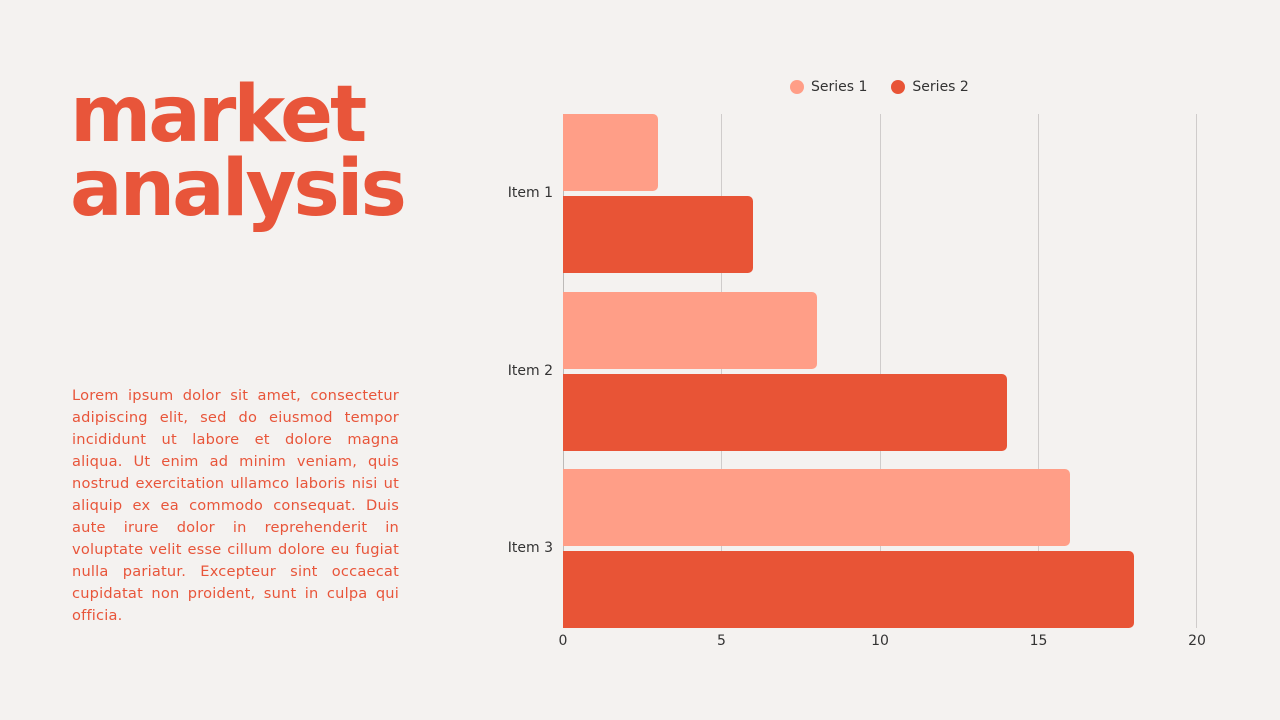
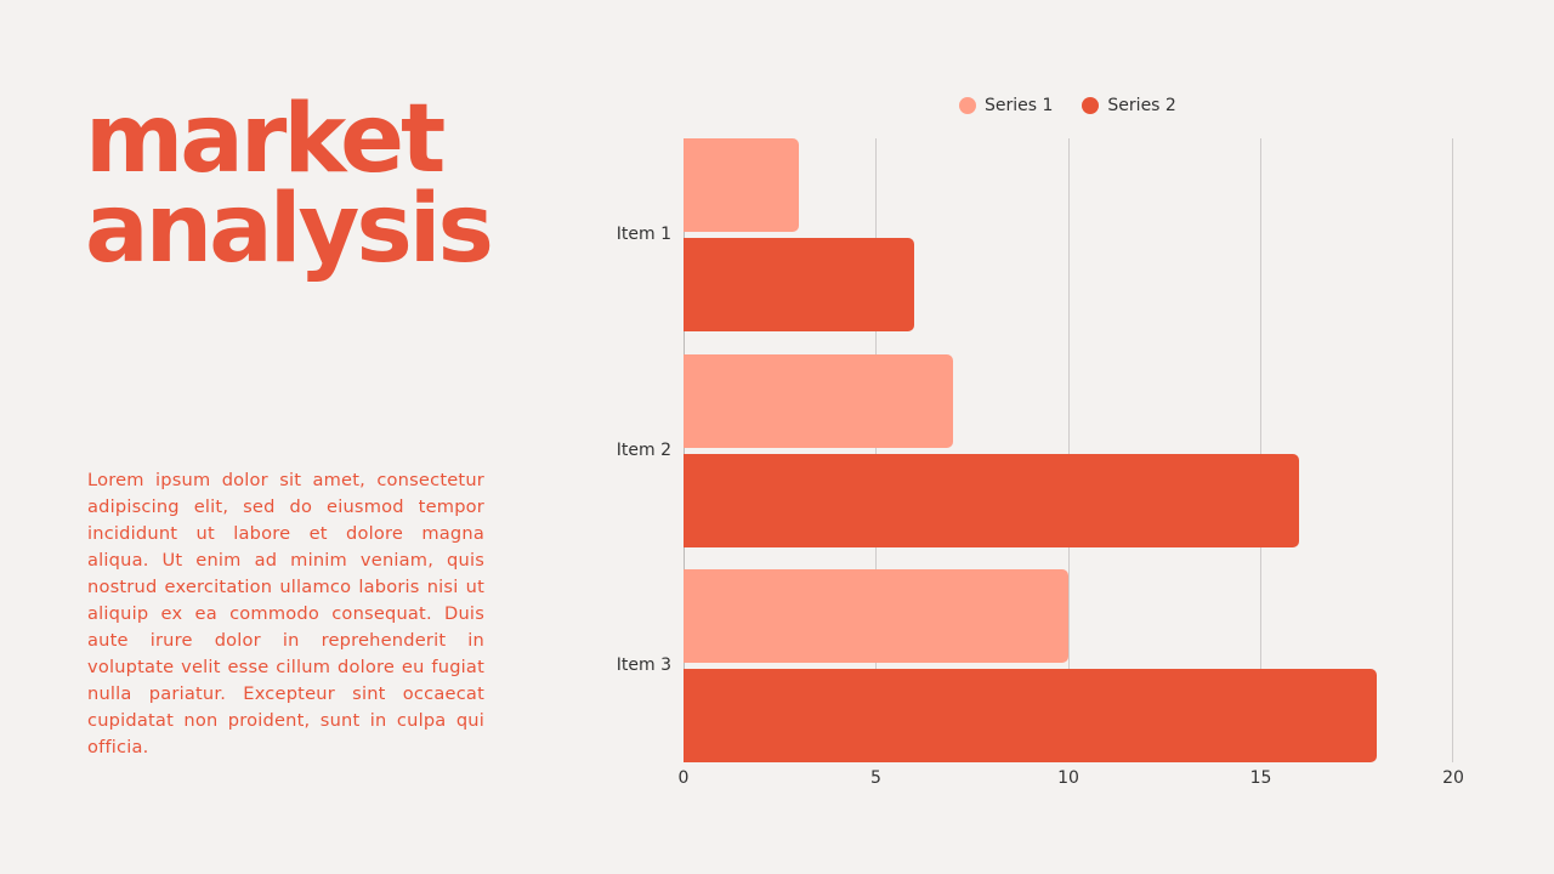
Series 1/Item 2: 8 -> 7
Series 2/Item 2: 14 -> 16
Series 1/Item 3: 16 -> 10
